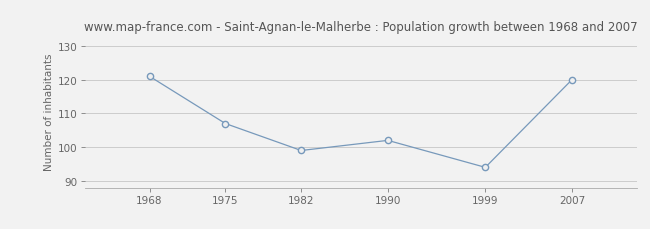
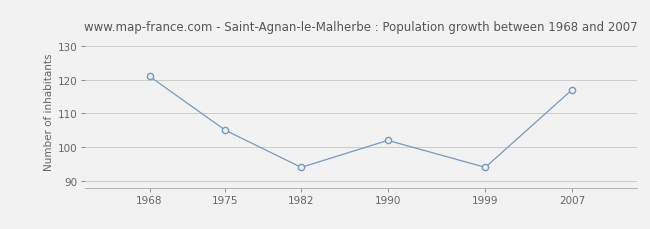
1975: 107 -> 105
1982: 99 -> 94
2007: 120 -> 117
